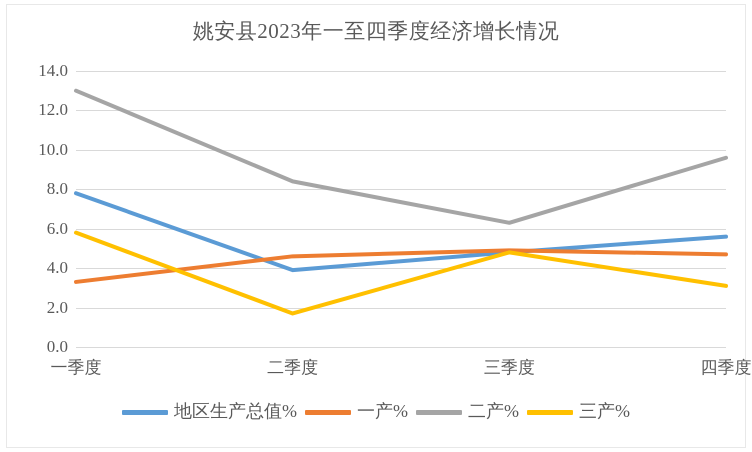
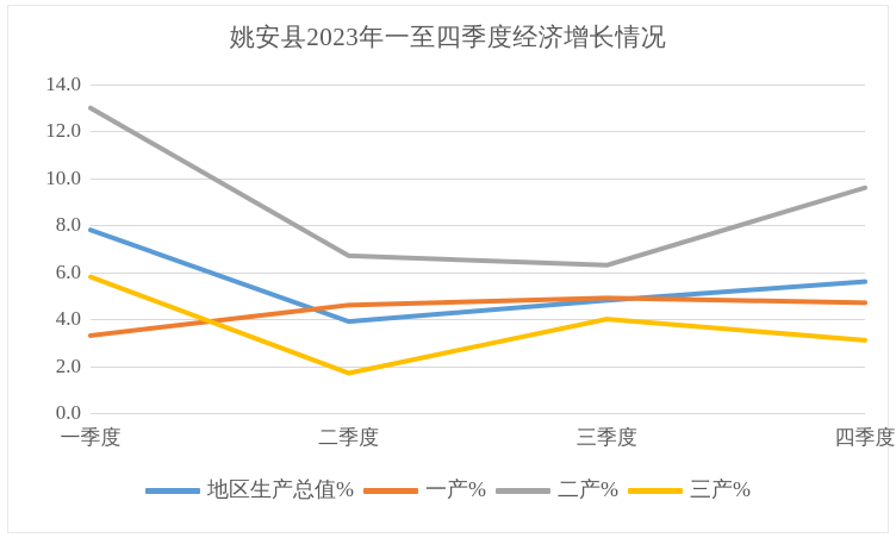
二产%/二季度: 8.4 -> 6.7
三产%/三季度: 4.8 -> 4.0
